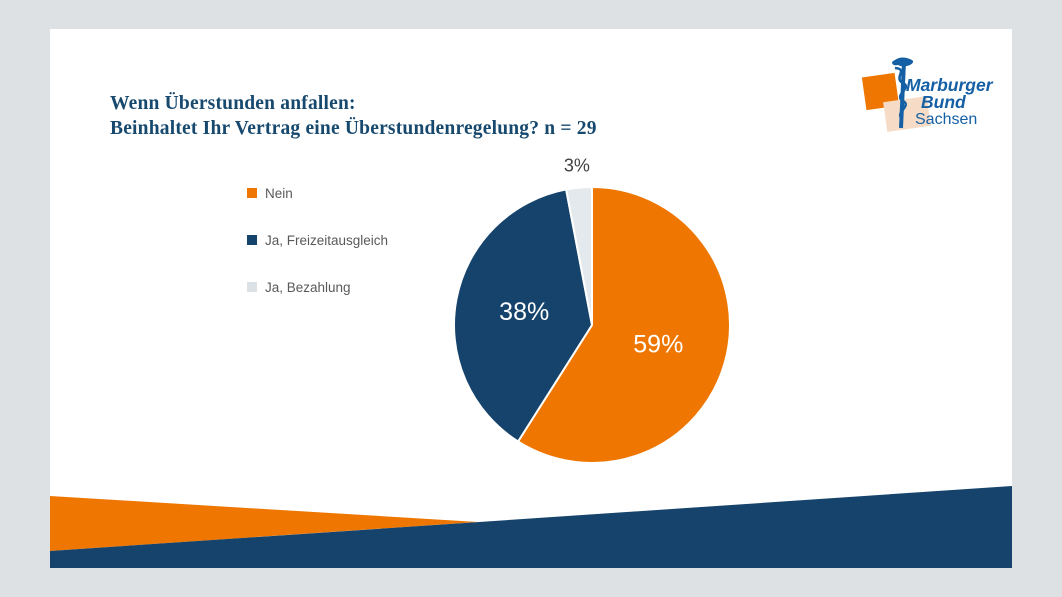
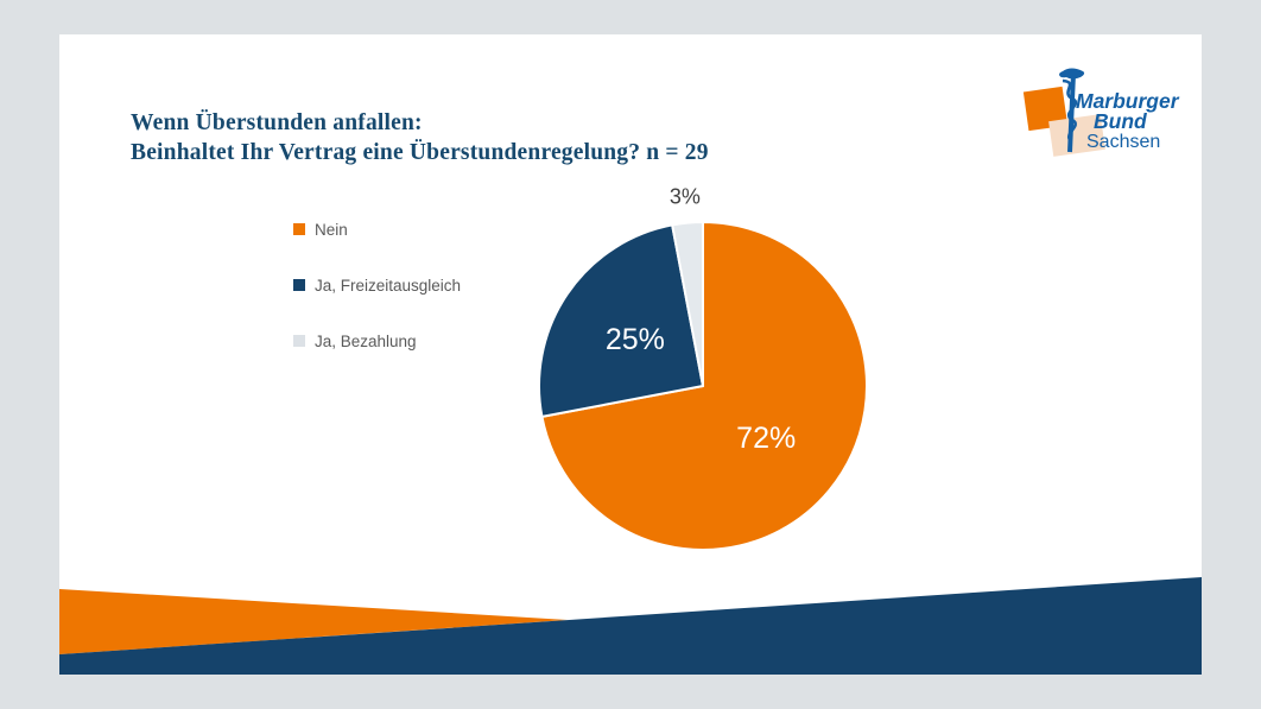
Nein: 59% -> 72%
Ja, Freizeitausgleich: 38% -> 25%
